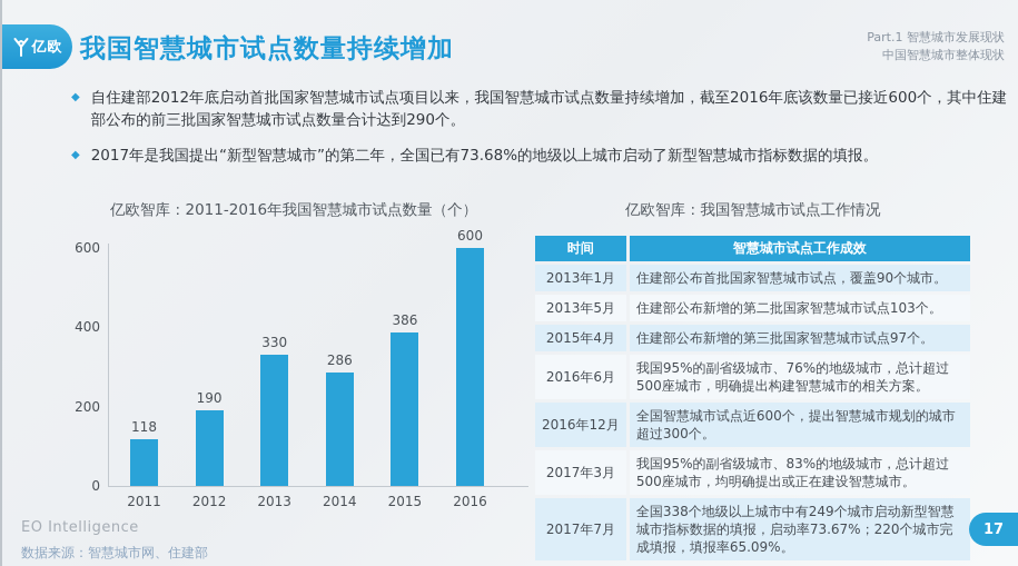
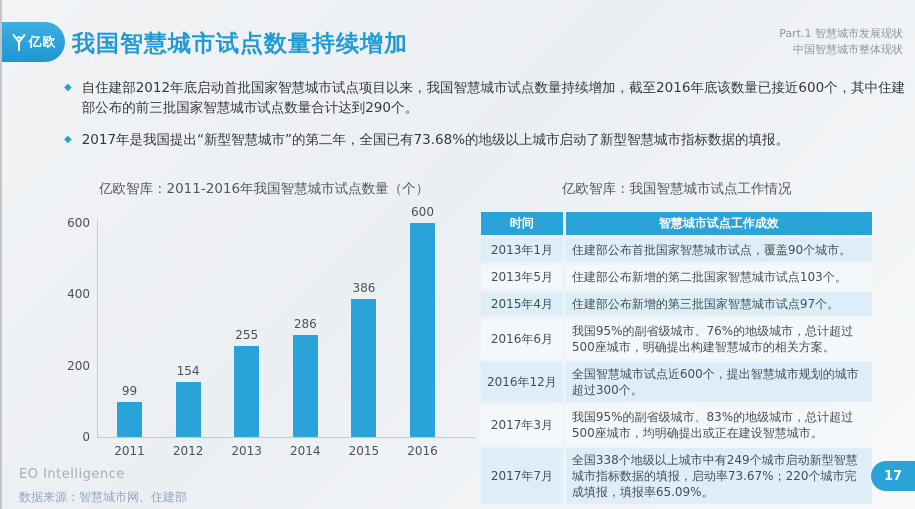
2011: 118 -> 99
2012: 190 -> 154
2013: 330 -> 255
